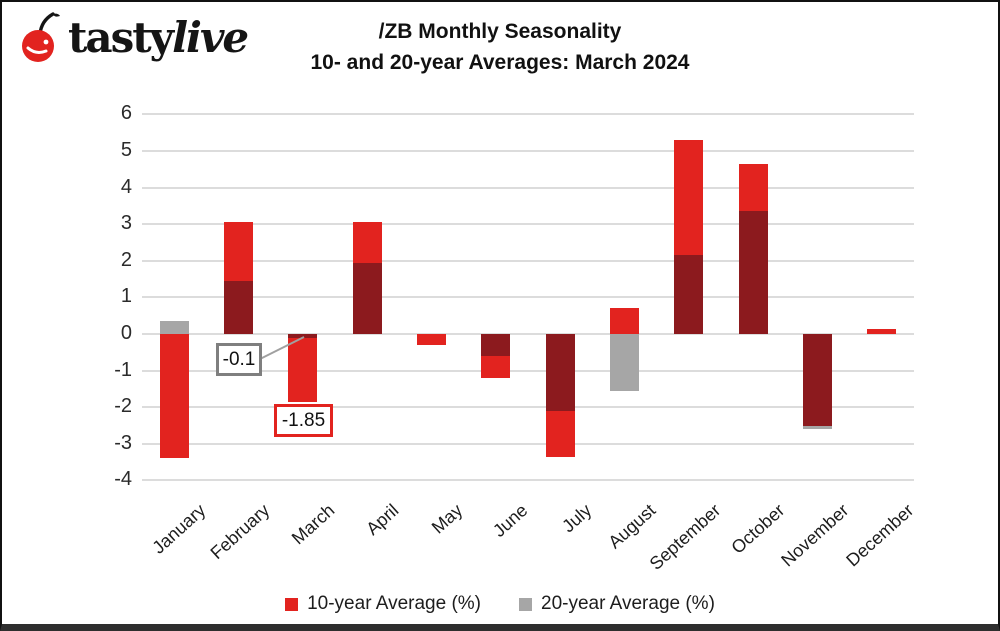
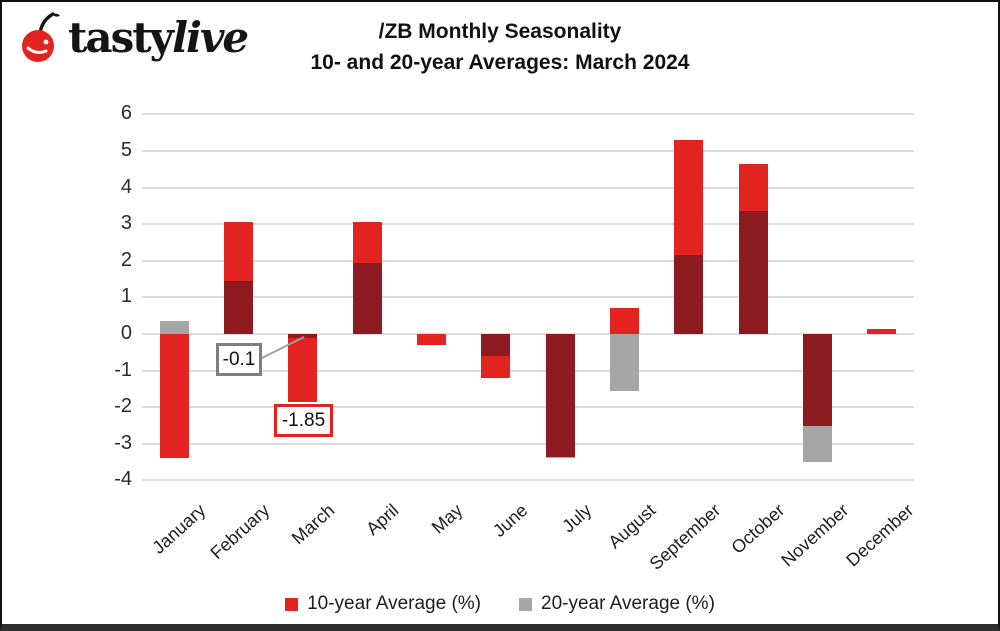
20-year Average (%)/July: -2.1 -> -3.4
20-year Average (%)/November: -2.6 -> -3.5
